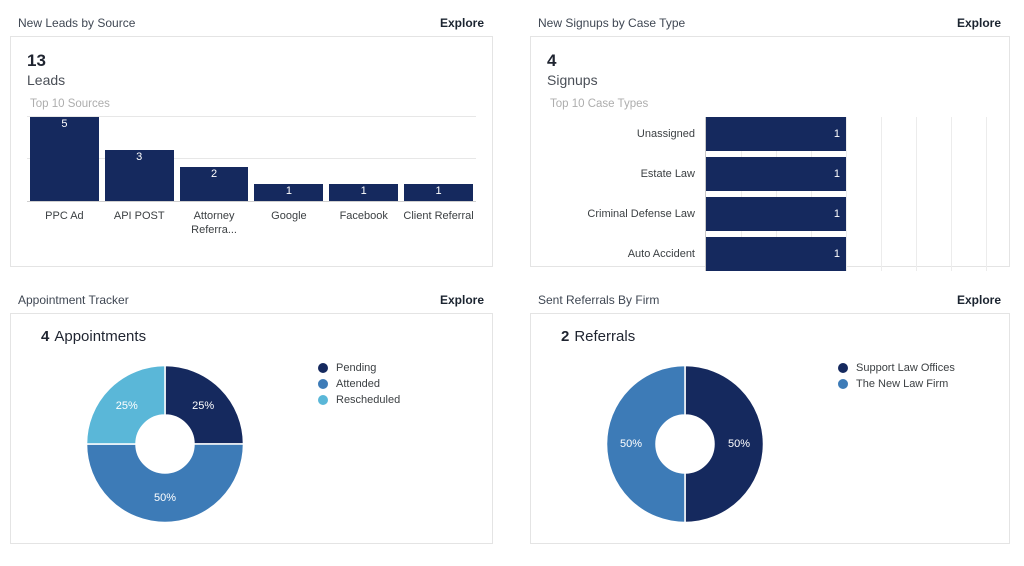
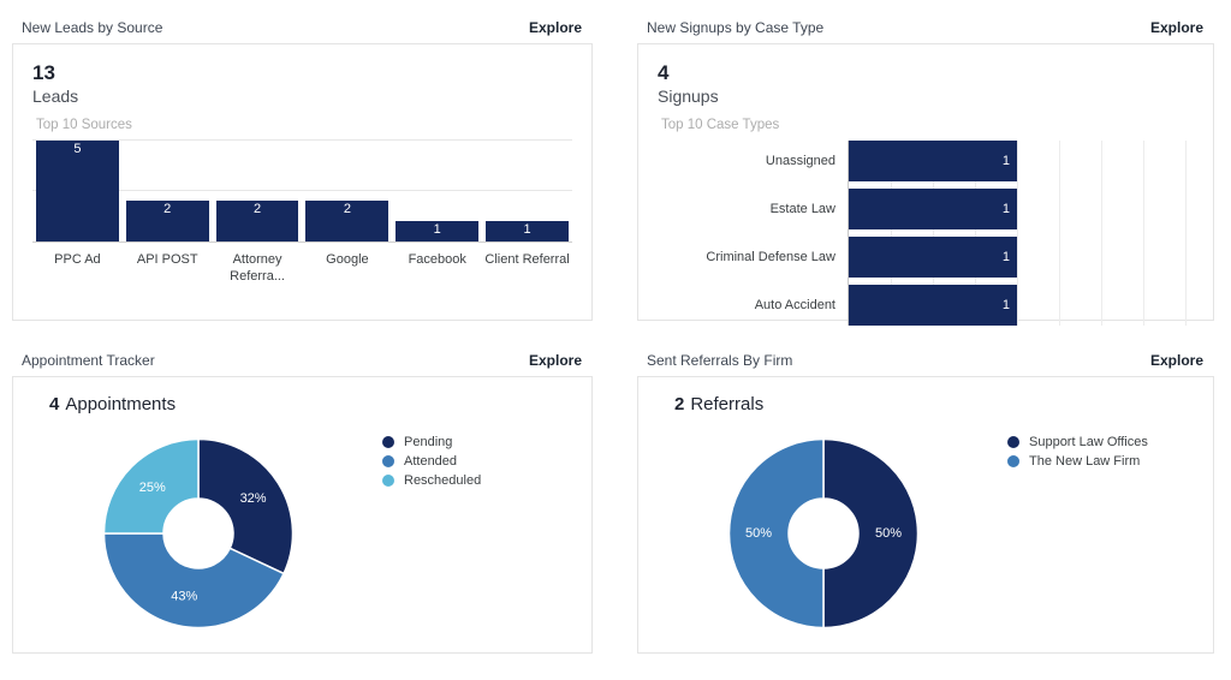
Top 10 Sources/API POST: 3 -> 2
Top 10 Sources/Google: 1 -> 2
Appointment Tracker/Pending: 25% -> 32%
Appointment Tracker/Attended: 50% -> 43%
